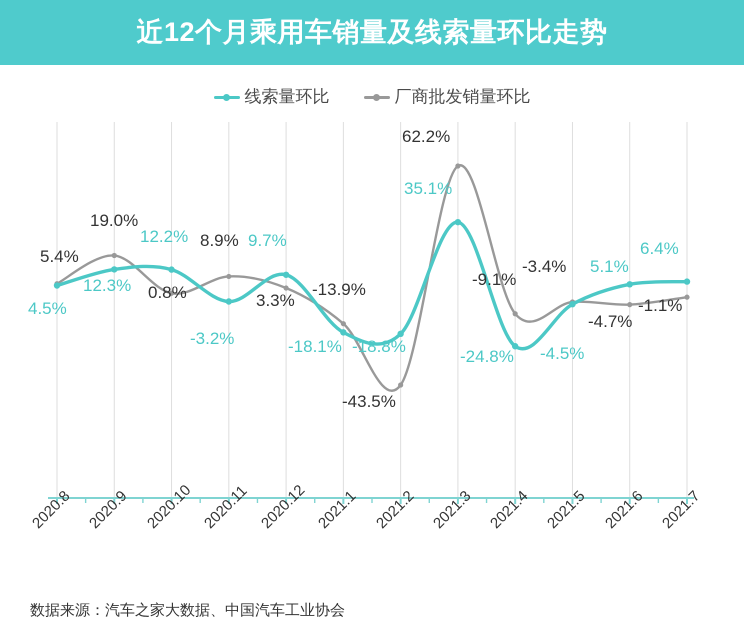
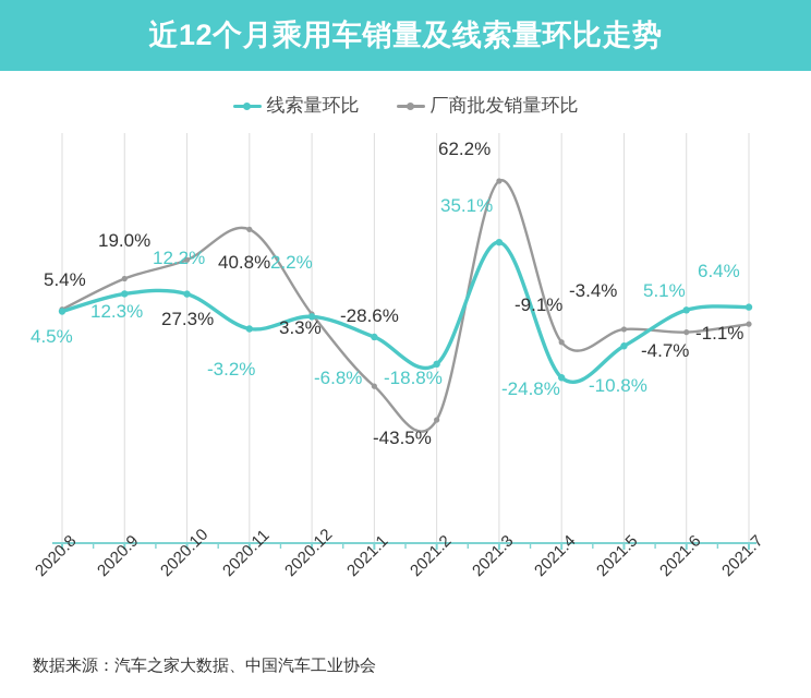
厂商批发销量环比/2020.10: 0.8% -> 27.3%
厂商批发销量环比/2020.11: 8.9% -> 40.8%
线索量环比/2020.12: 9.7% -> 2.2%
线索量环比/2021.1: -18.1% -> -6.8%
厂商批发销量环比/2021.1: -13.9% -> -28.6%
线索量环比/2021.5: -4.5% -> -10.8%
